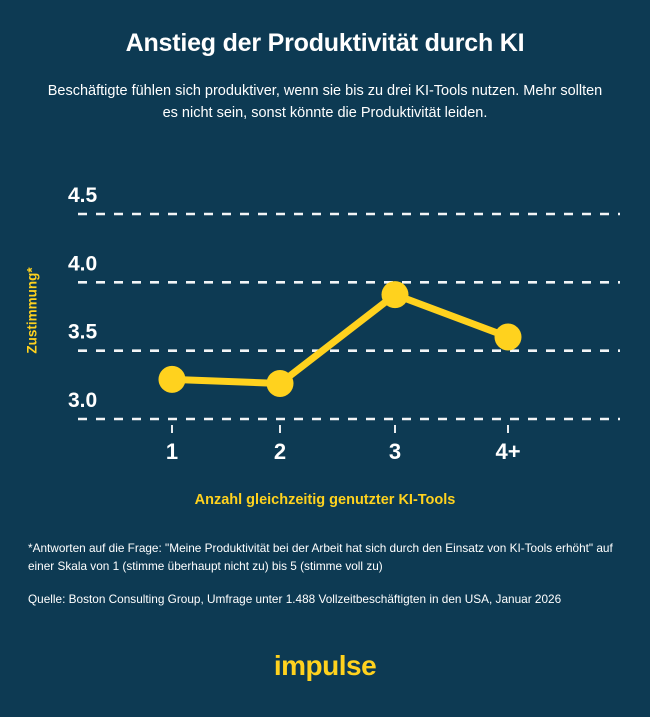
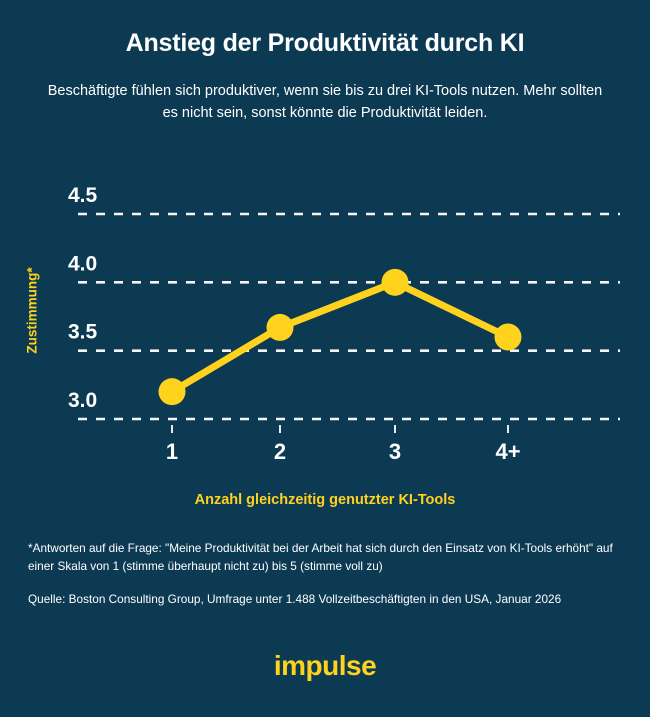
1: 3.29 -> 3.20
2: 3.26 -> 3.67
3: 3.91 -> 4.00
